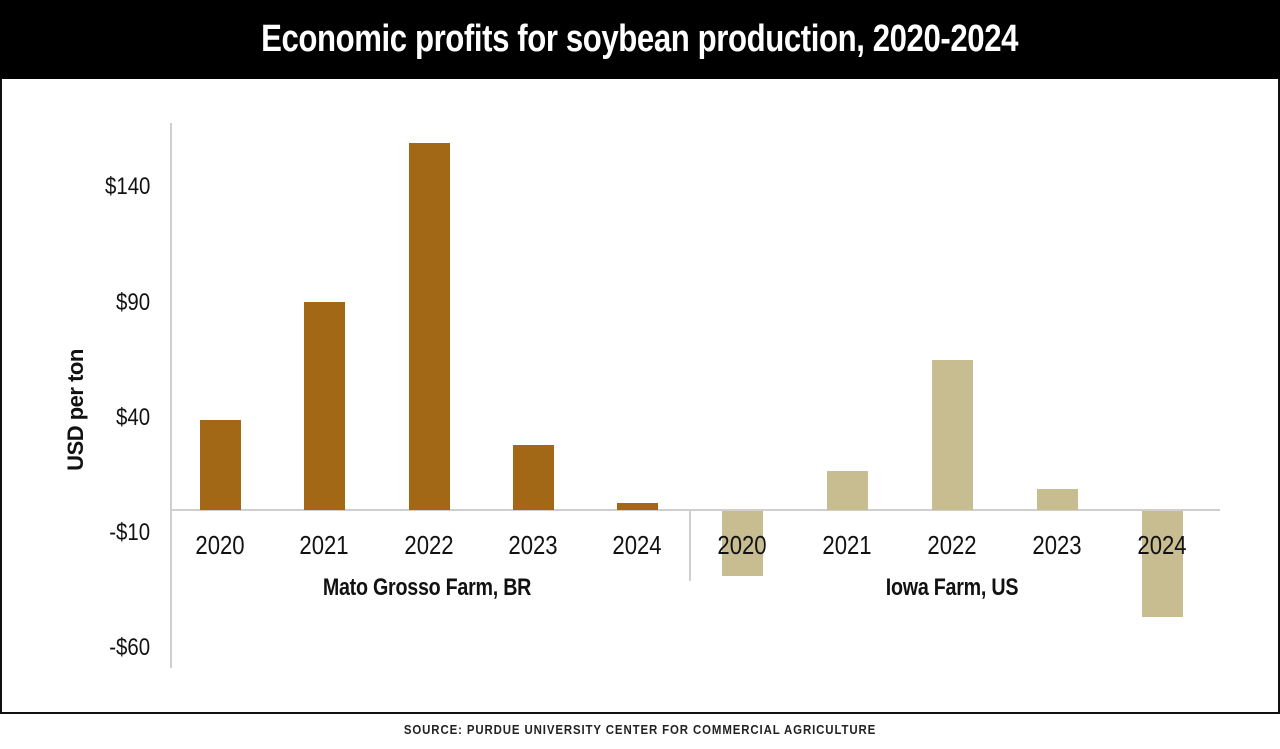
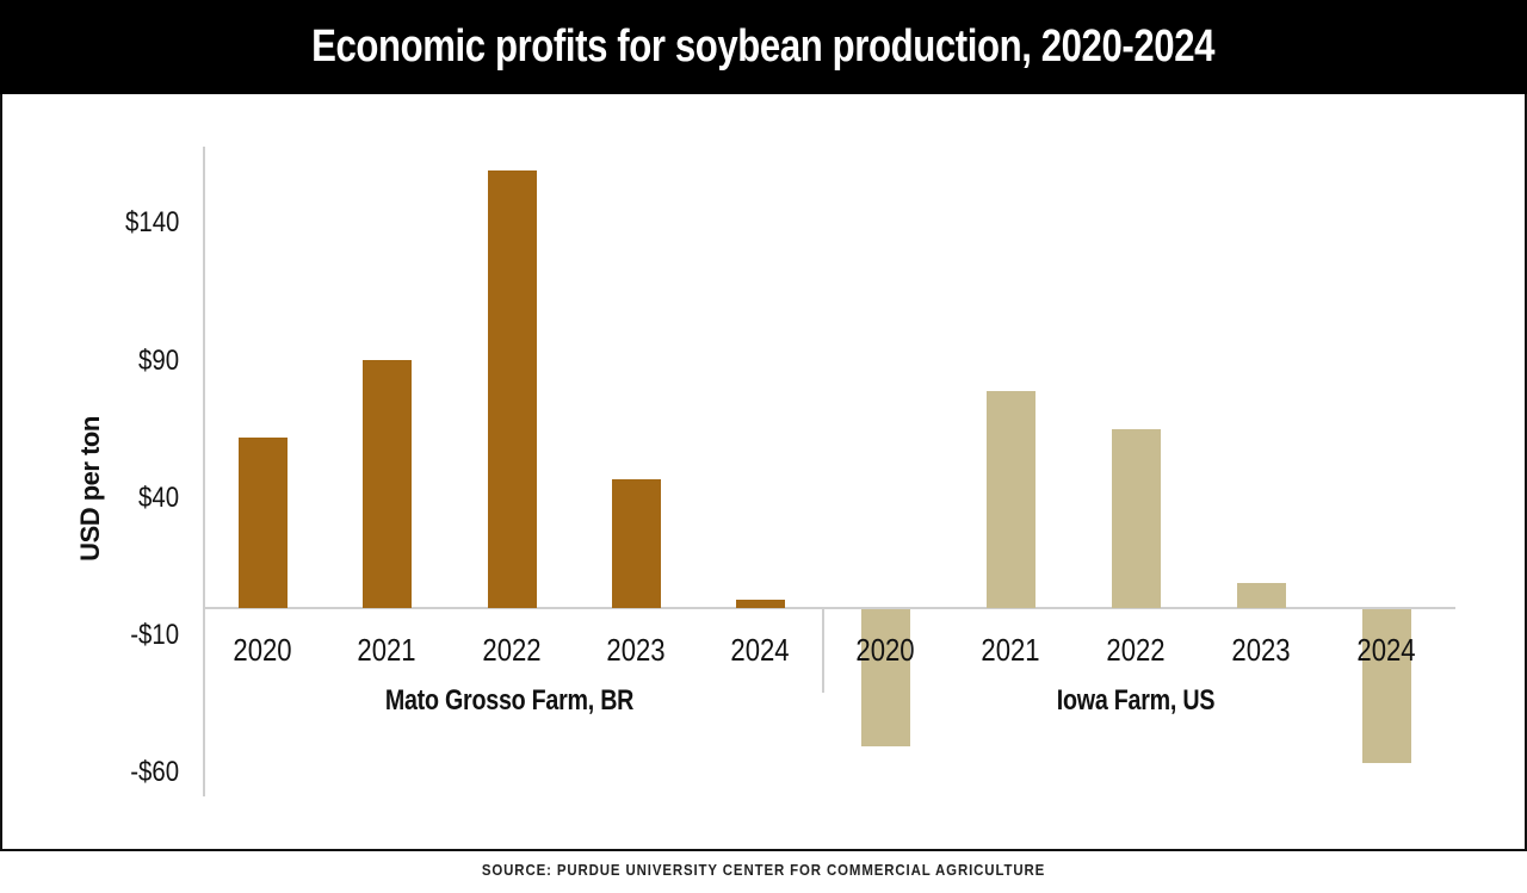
Mato Grosso Farm, BR/2020: $39 -> $62
Iowa Farm, US/2020: -$28 -> -$50
Iowa Farm, US/2021: $17 -> $79
Mato Grosso Farm, BR/2023: $28 -> $47
Iowa Farm, US/2024: -$46 -> -$56
